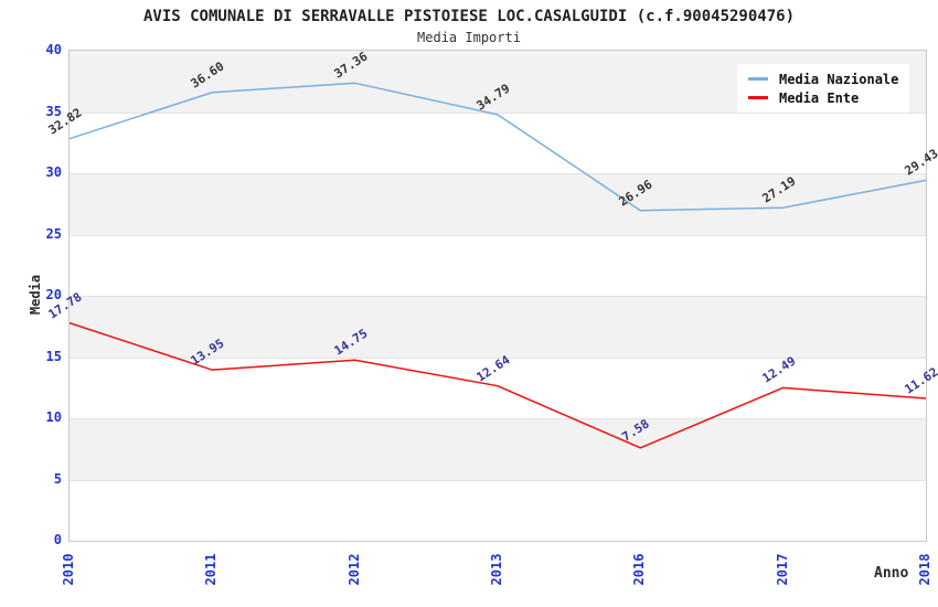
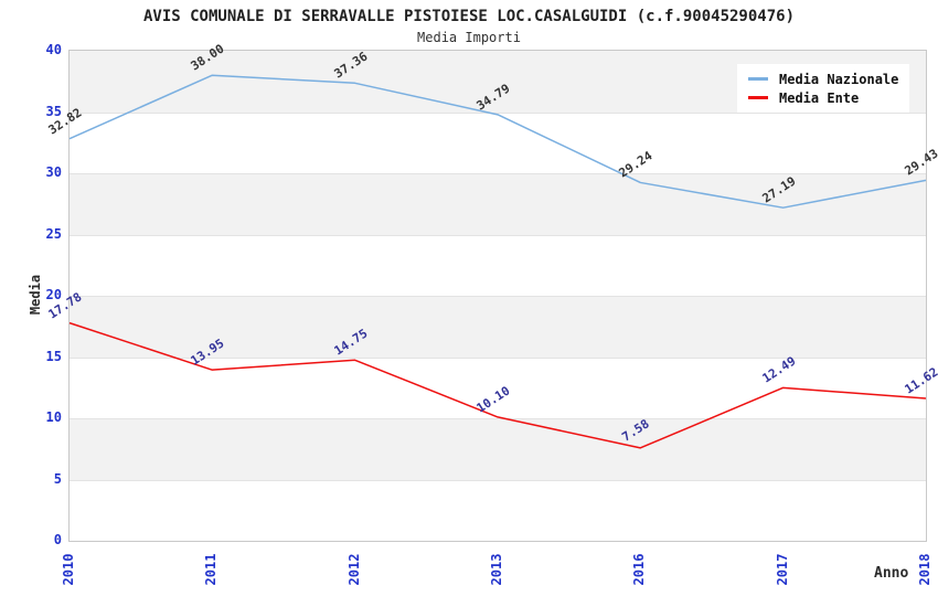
Media Nazionale/2011: 36.60 -> 38.00
Media Ente/2013: 12.64 -> 10.10
Media Nazionale/2016: 26.96 -> 29.24
